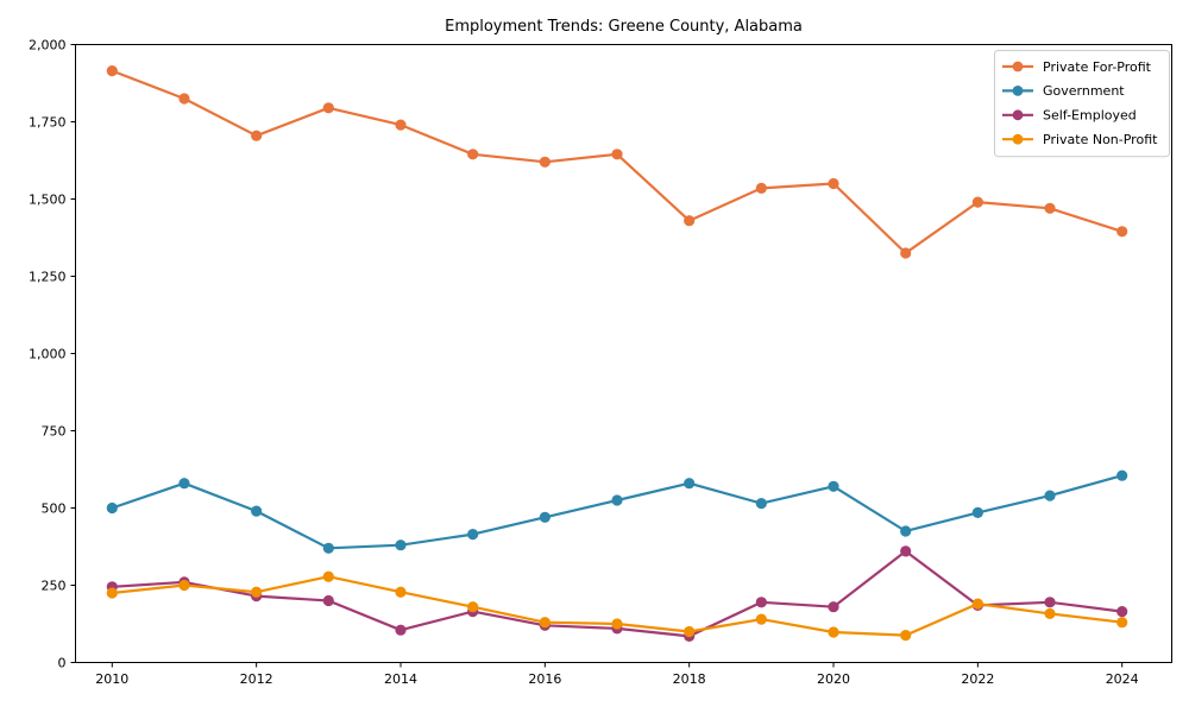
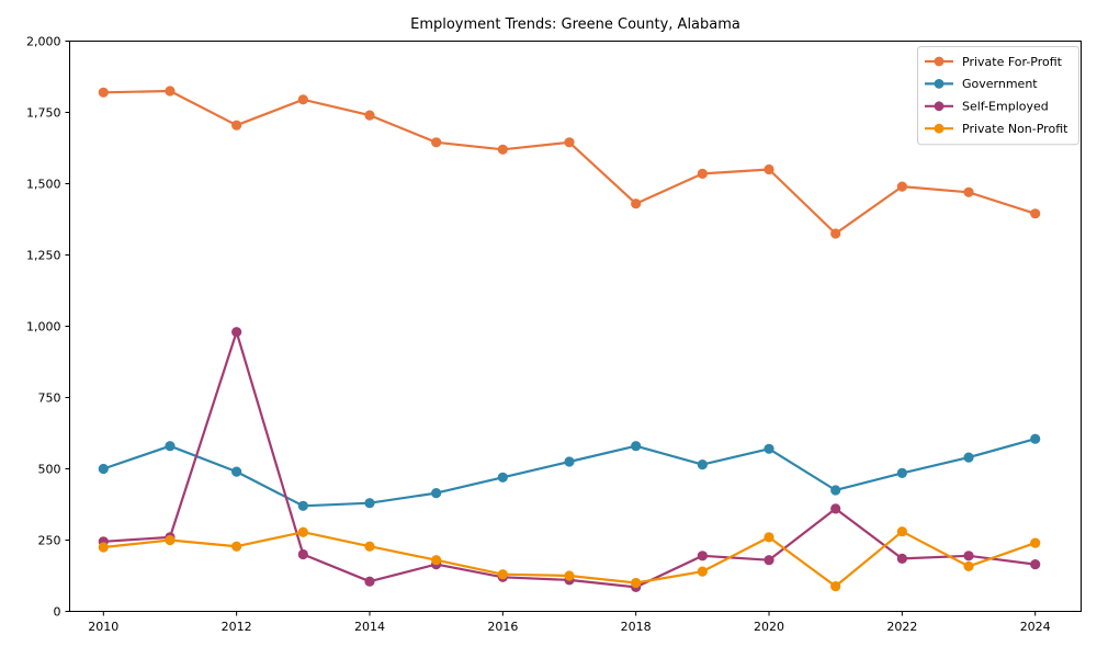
Private For-Profit/2010: 1920 -> 1820
Self-Employed/2012: 220 -> 980
Private Non-Profit/2020: 100 -> 260
Private Non-Profit/2022: 190 -> 280
Private Non-Profit/2024: 130 -> 240
